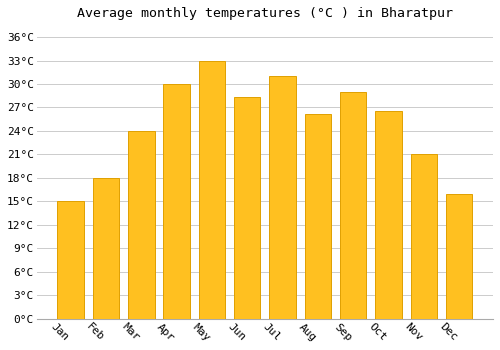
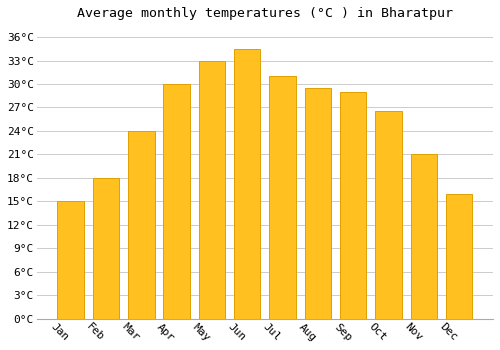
Jun: 28.4°C -> 34.5°C
Aug: 26.2°C -> 29.5°C
